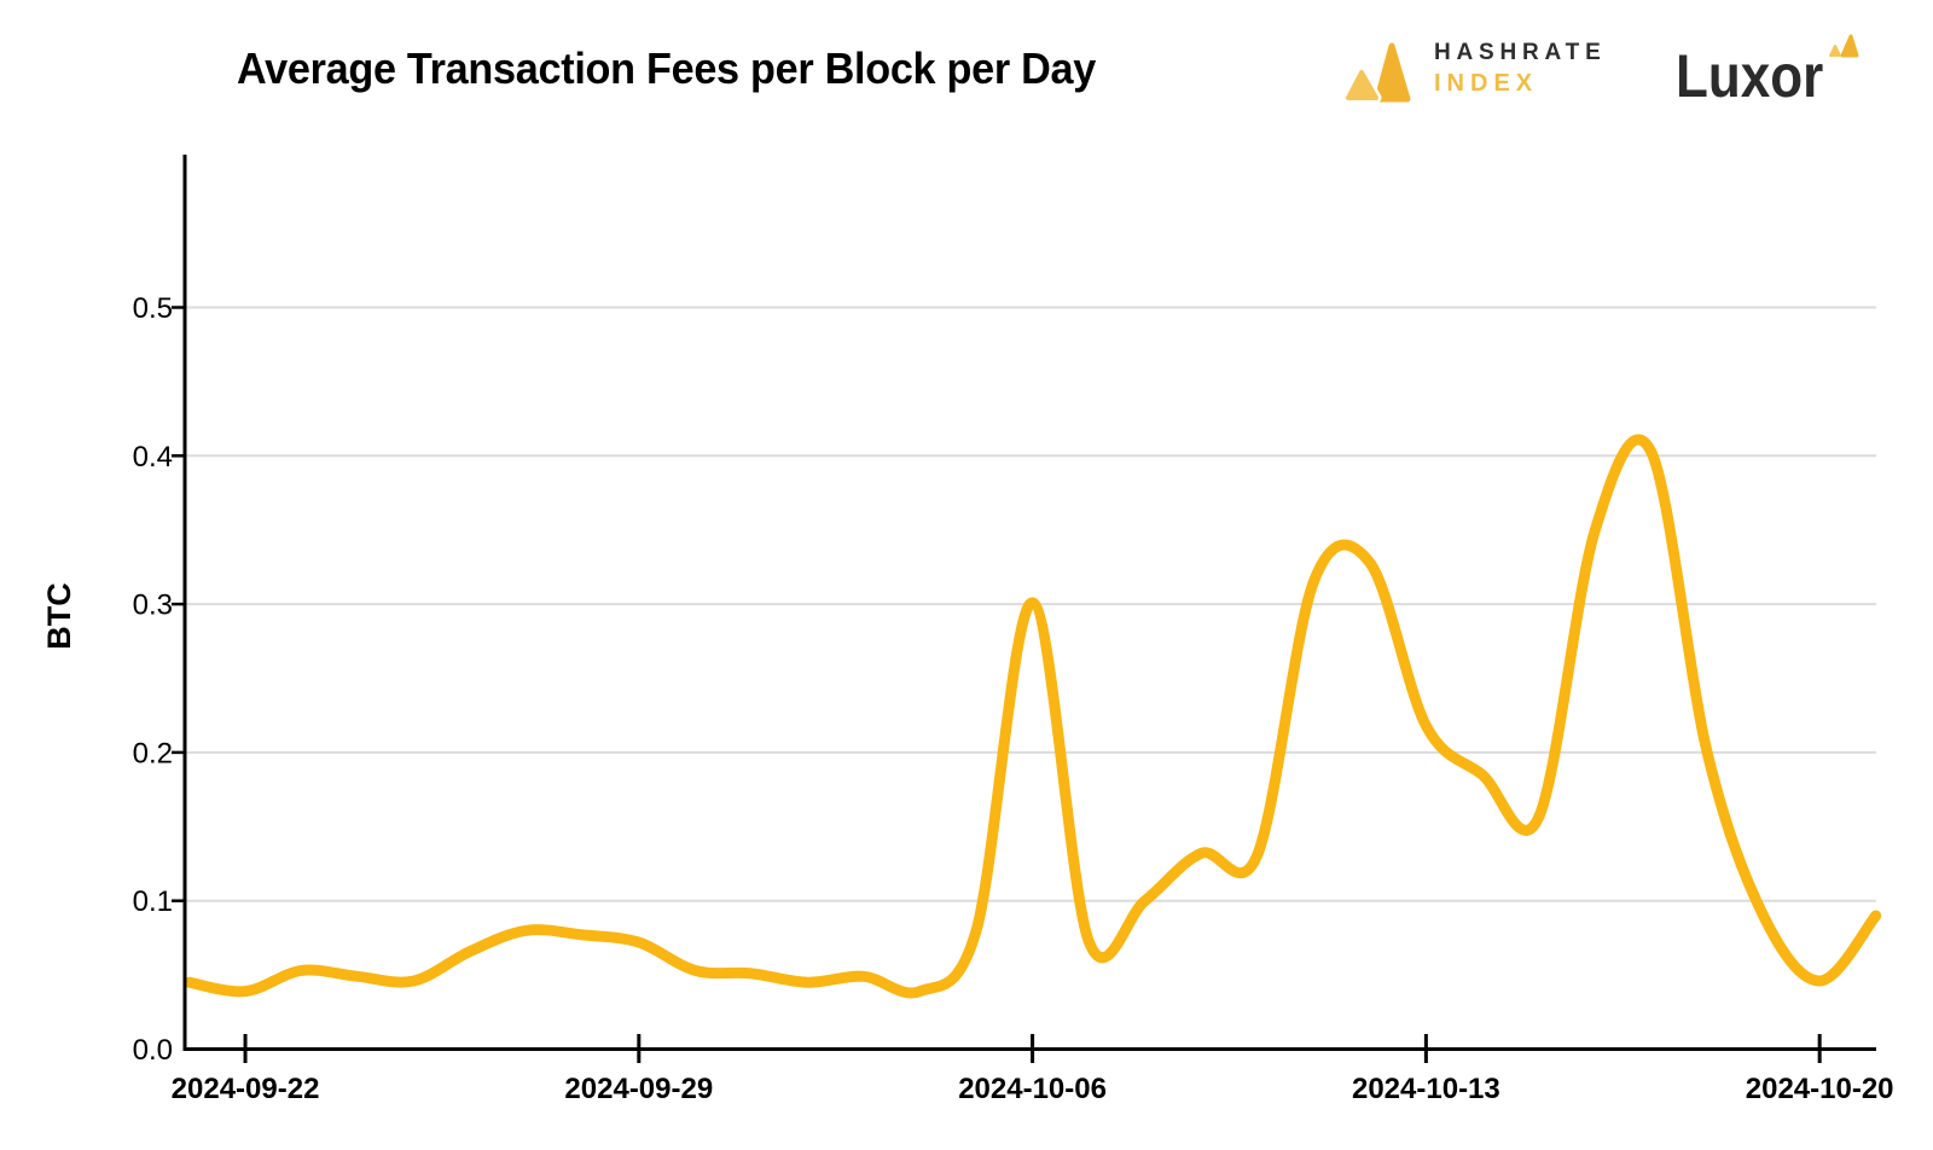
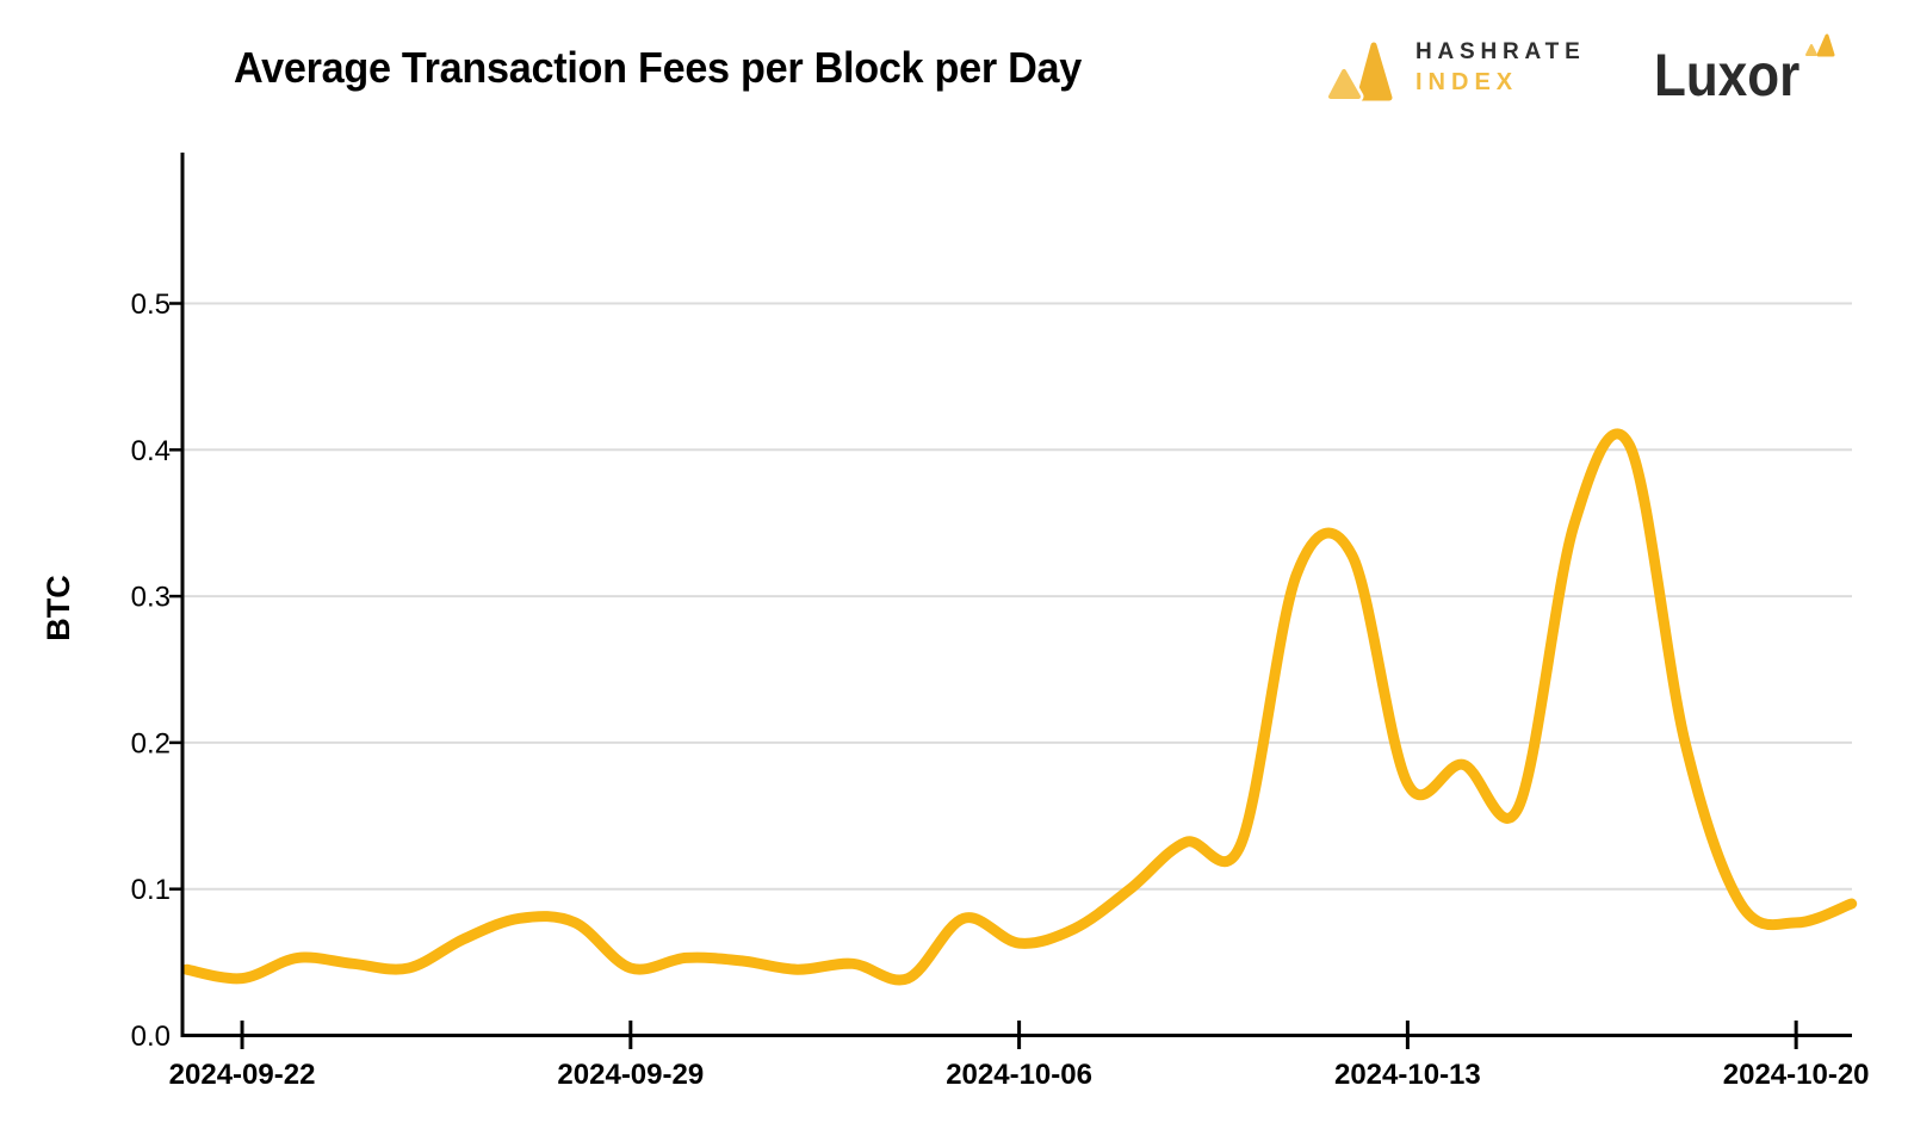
2024-09-29: 0.072 -> 0.046
2024-10-06: 0.301 -> 0.063
2024-10-13: 0.218 -> 0.172
2024-10-20: 0.046 -> 0.077
